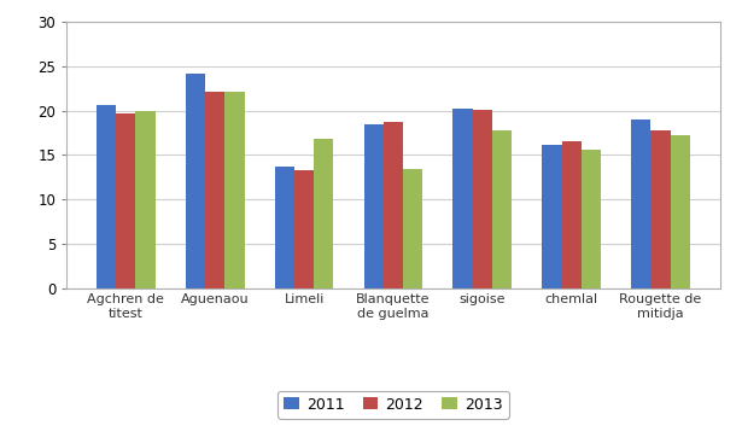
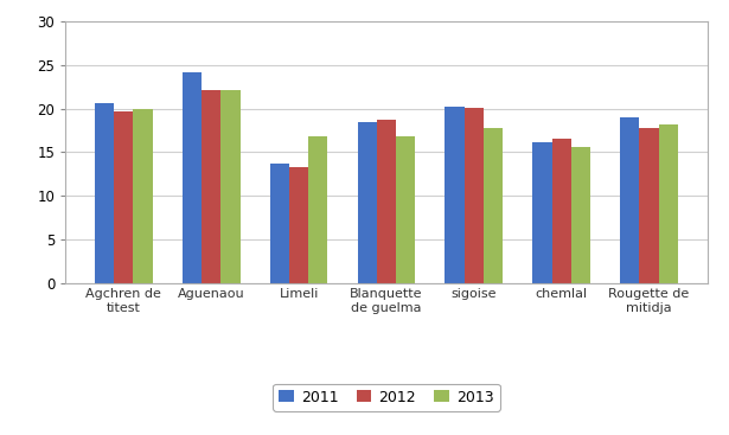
2013/Blanquette de guelma: 13.4 -> 16.9
2013/Rougette de mitidja: 17.2 -> 18.2
